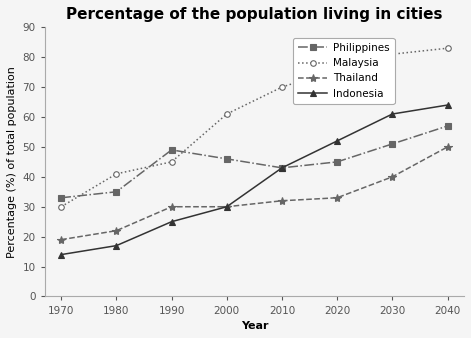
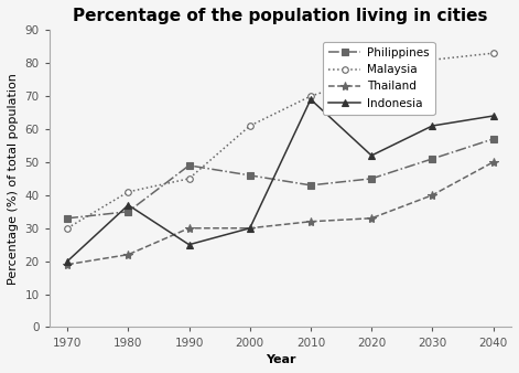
Indonesia/1970: 14 -> 20
Indonesia/1980: 17 -> 37
Indonesia/2010: 43 -> 69
